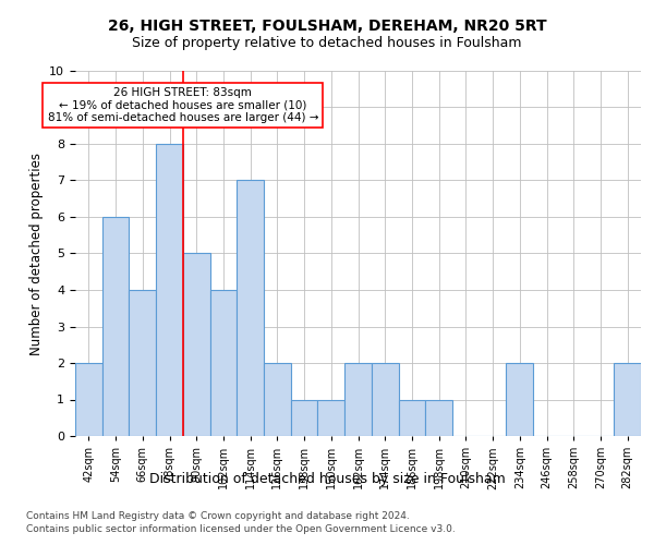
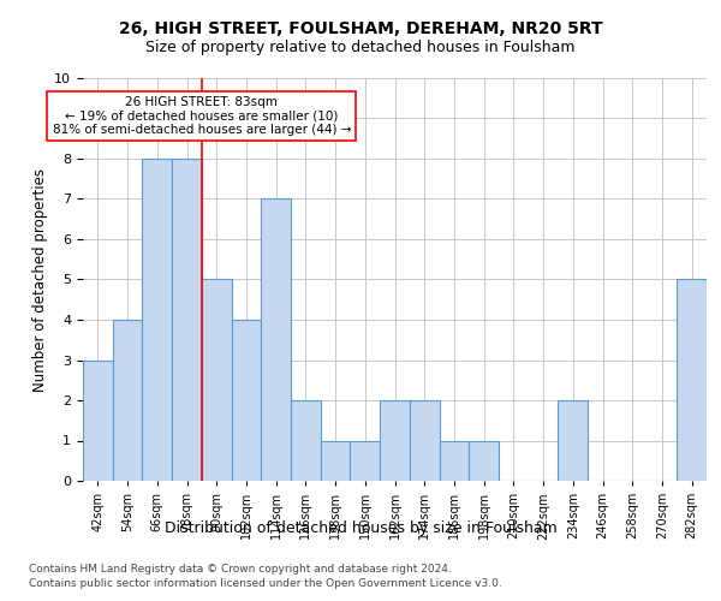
42sqm: 2 -> 3
54sqm: 6 -> 4
66sqm: 4 -> 8
282sqm: 2 -> 5
